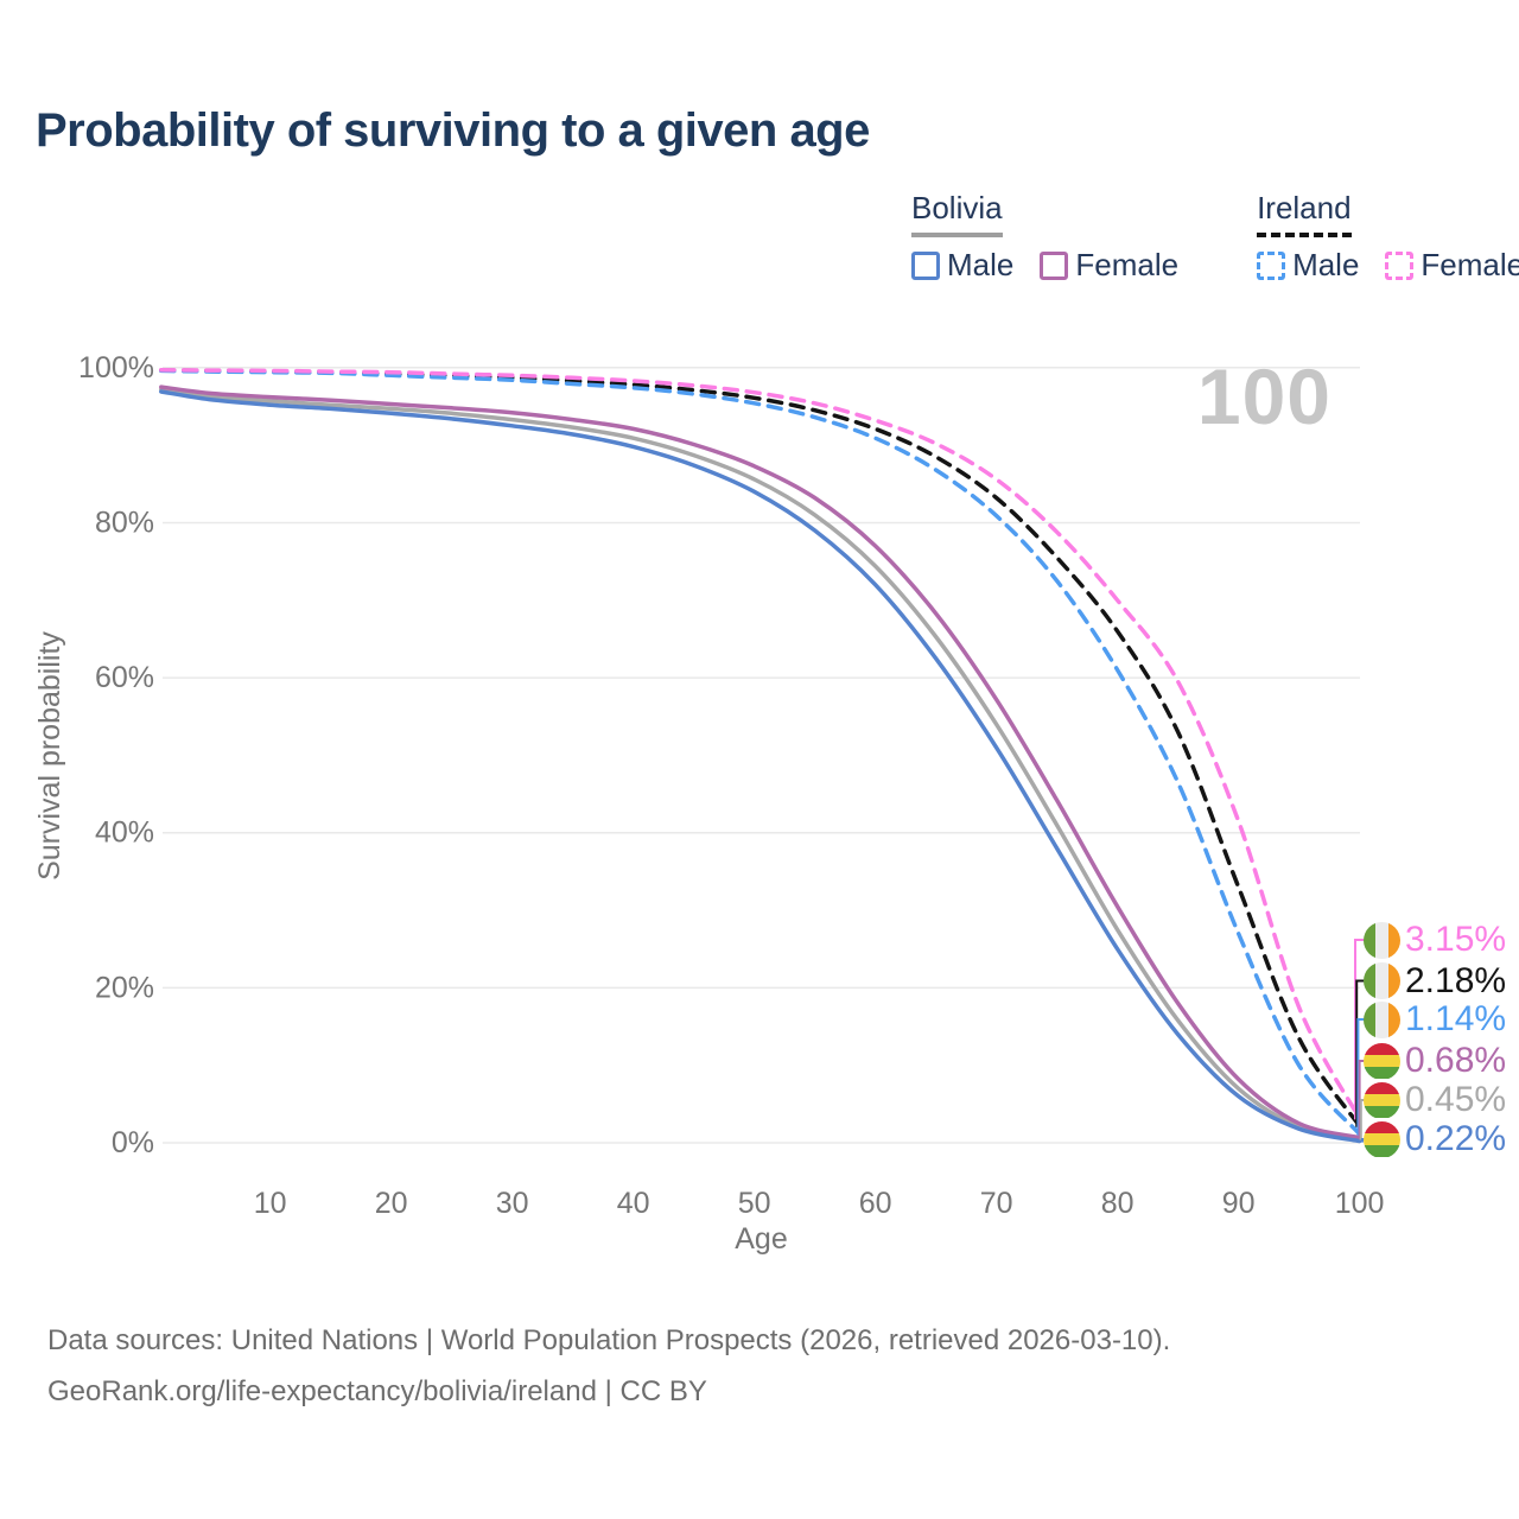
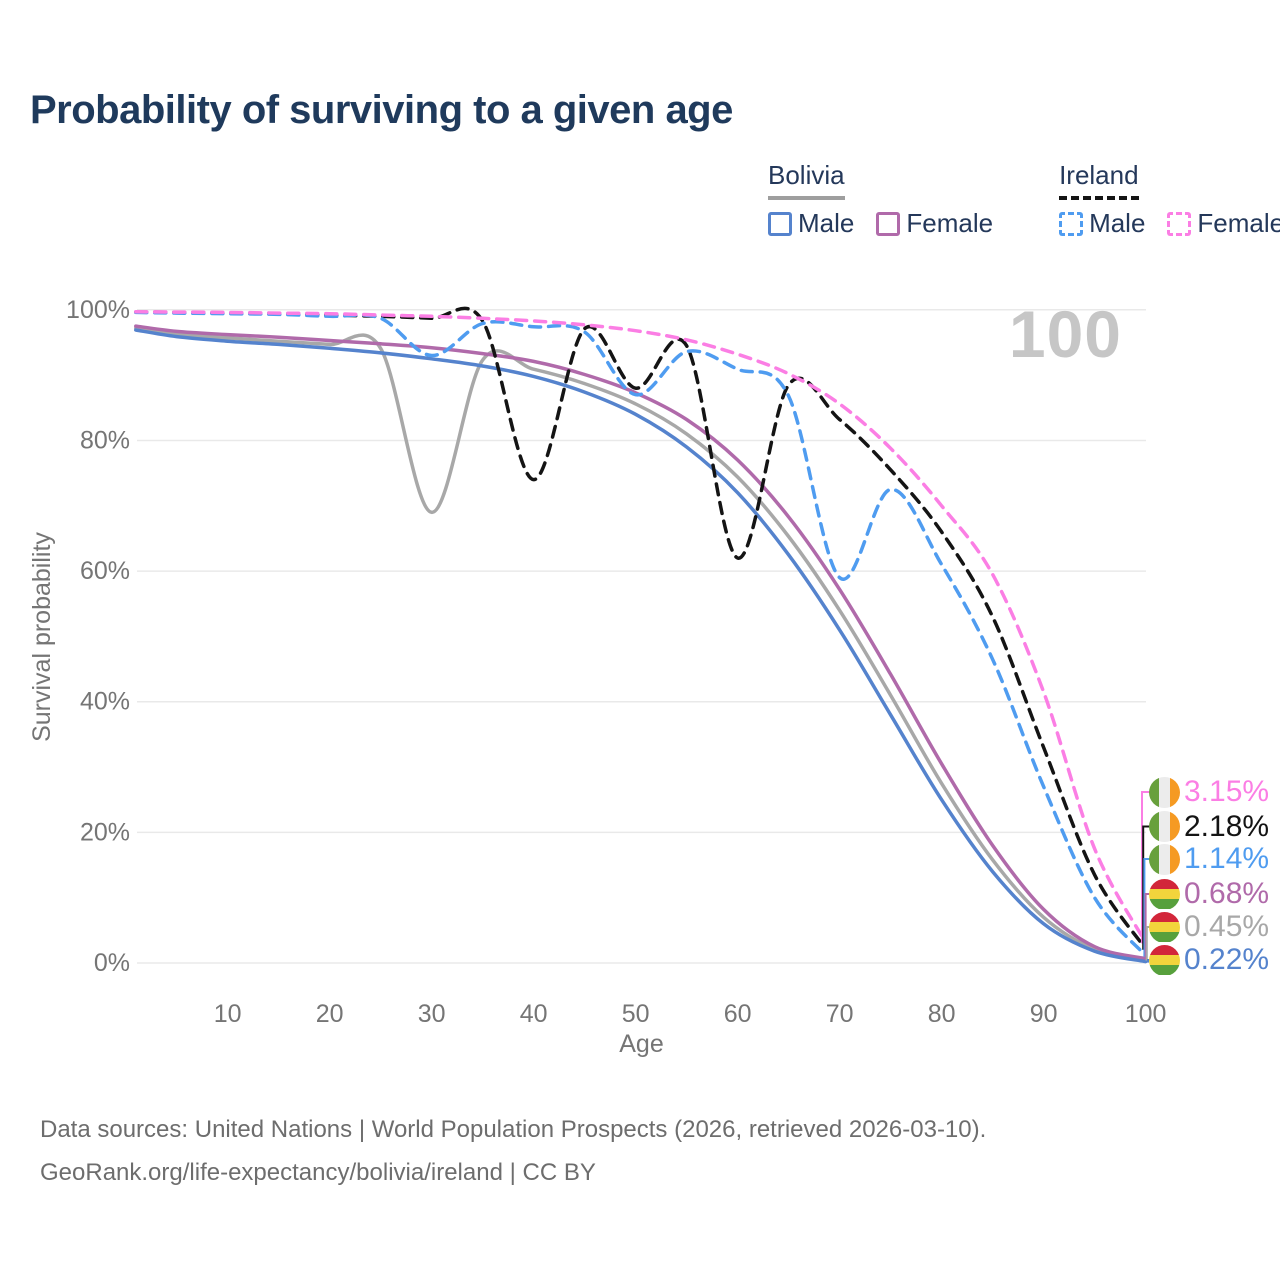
Ireland Male/30: 98% -> 93%
Bolivia/30: 93% -> 69%
Ireland/40: 98% -> 74%
Ireland/50: 96% -> 88%
Ireland Male/50: 95% -> 87%
Ireland/60: 92% -> 62%
Ireland Male/70: 81% -> 59%
